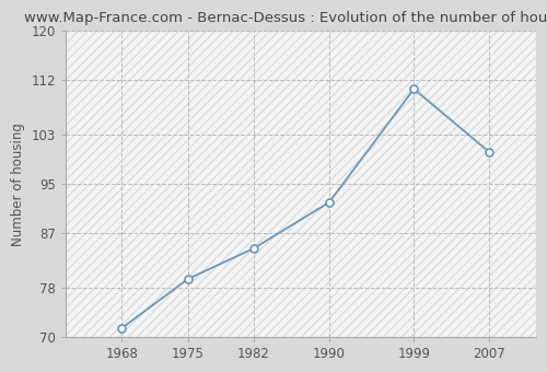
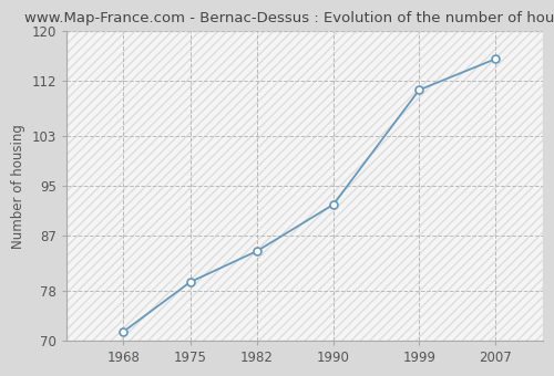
2007: 100.2 -> 115.5
